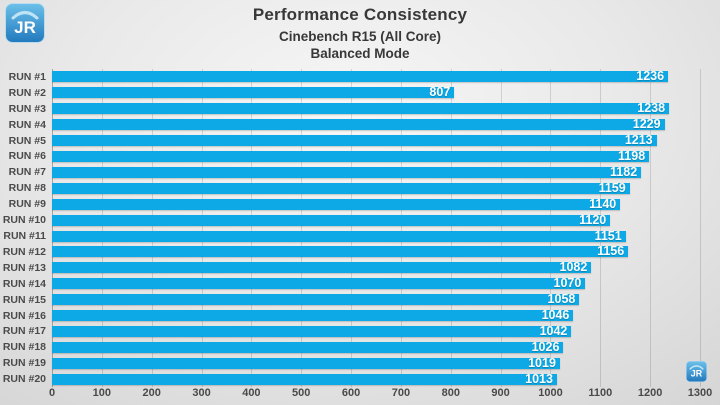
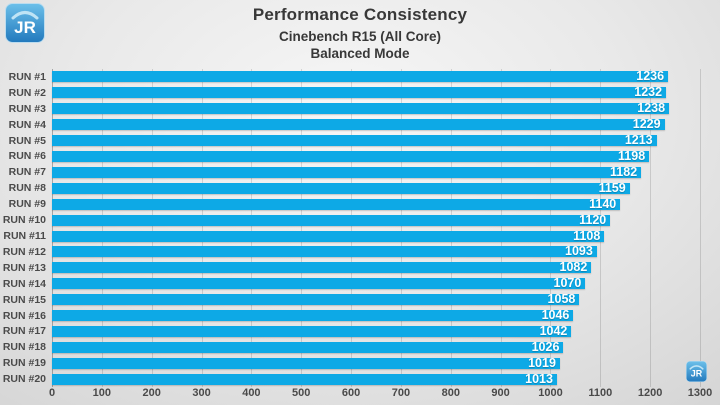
RUN #2: 807 -> 1232
RUN #11: 1151 -> 1108
RUN #12: 1156 -> 1093
